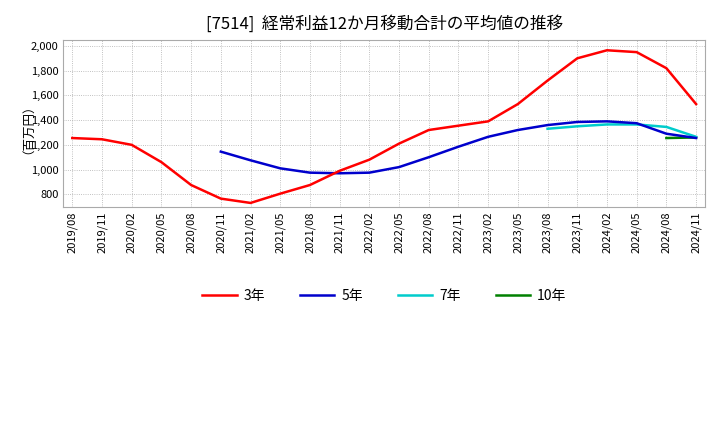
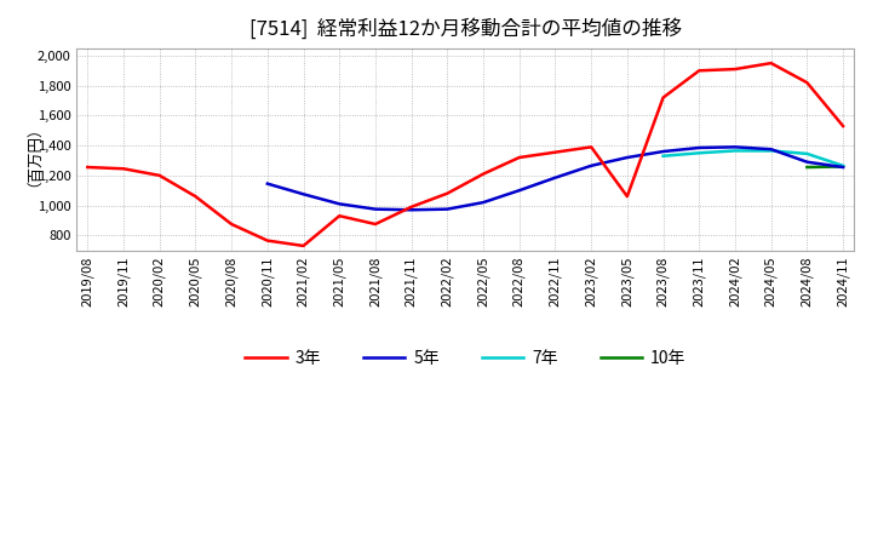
3年/2021/05: 800 -> 930
3年/2023/05: 1,530 -> 1,060
3年/2024/02: 1,960 -> 1,910
